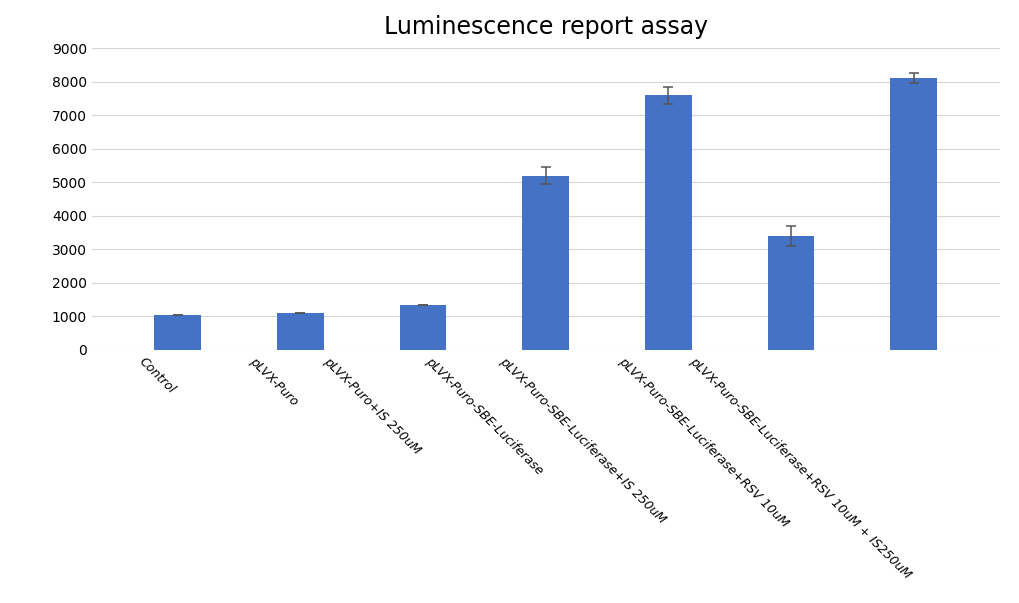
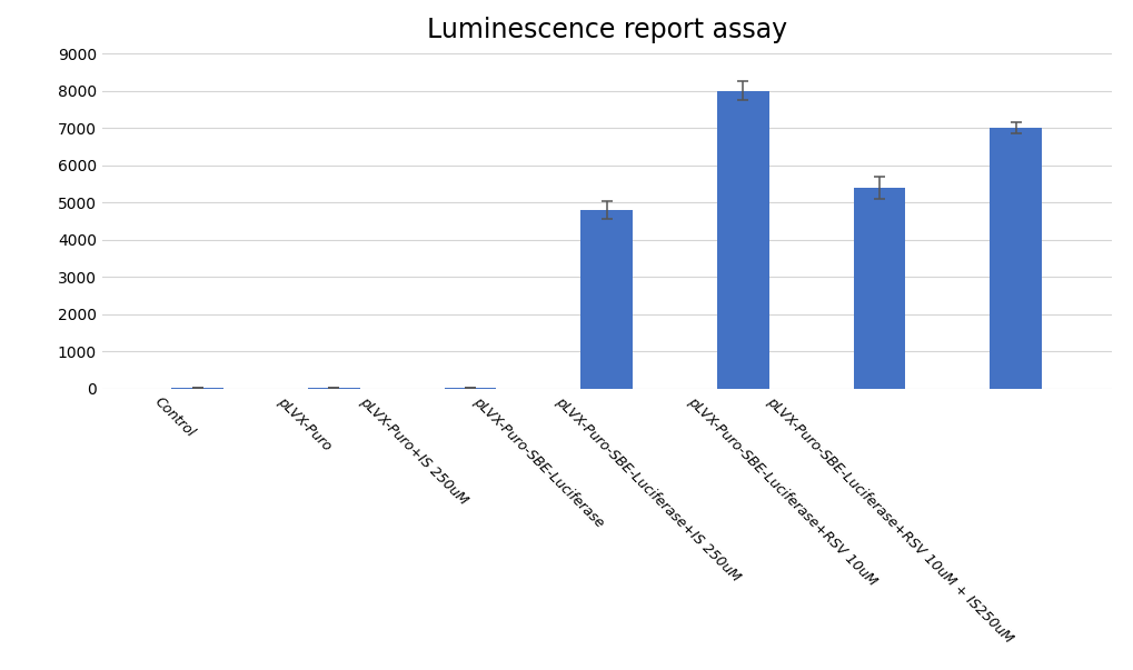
Control: 1050 -> 10
pLVX-Puro: 1100 -> 10
pLVX-Puro+IS 250uM: 1350 -> 10
pLVX-Puro-SBE-Luciferase: 5200 -> 4800
pLVX-Puro-SBE-Luciferase+IS 250uM: 7600 -> 8000
pLVX-Puro-SBE-Luciferase+RSV 10uM: 3400 -> 5400
pLVX-Puro-SBE-Luciferase+RSV 10uM + IS250uM: 8100 -> 7000
